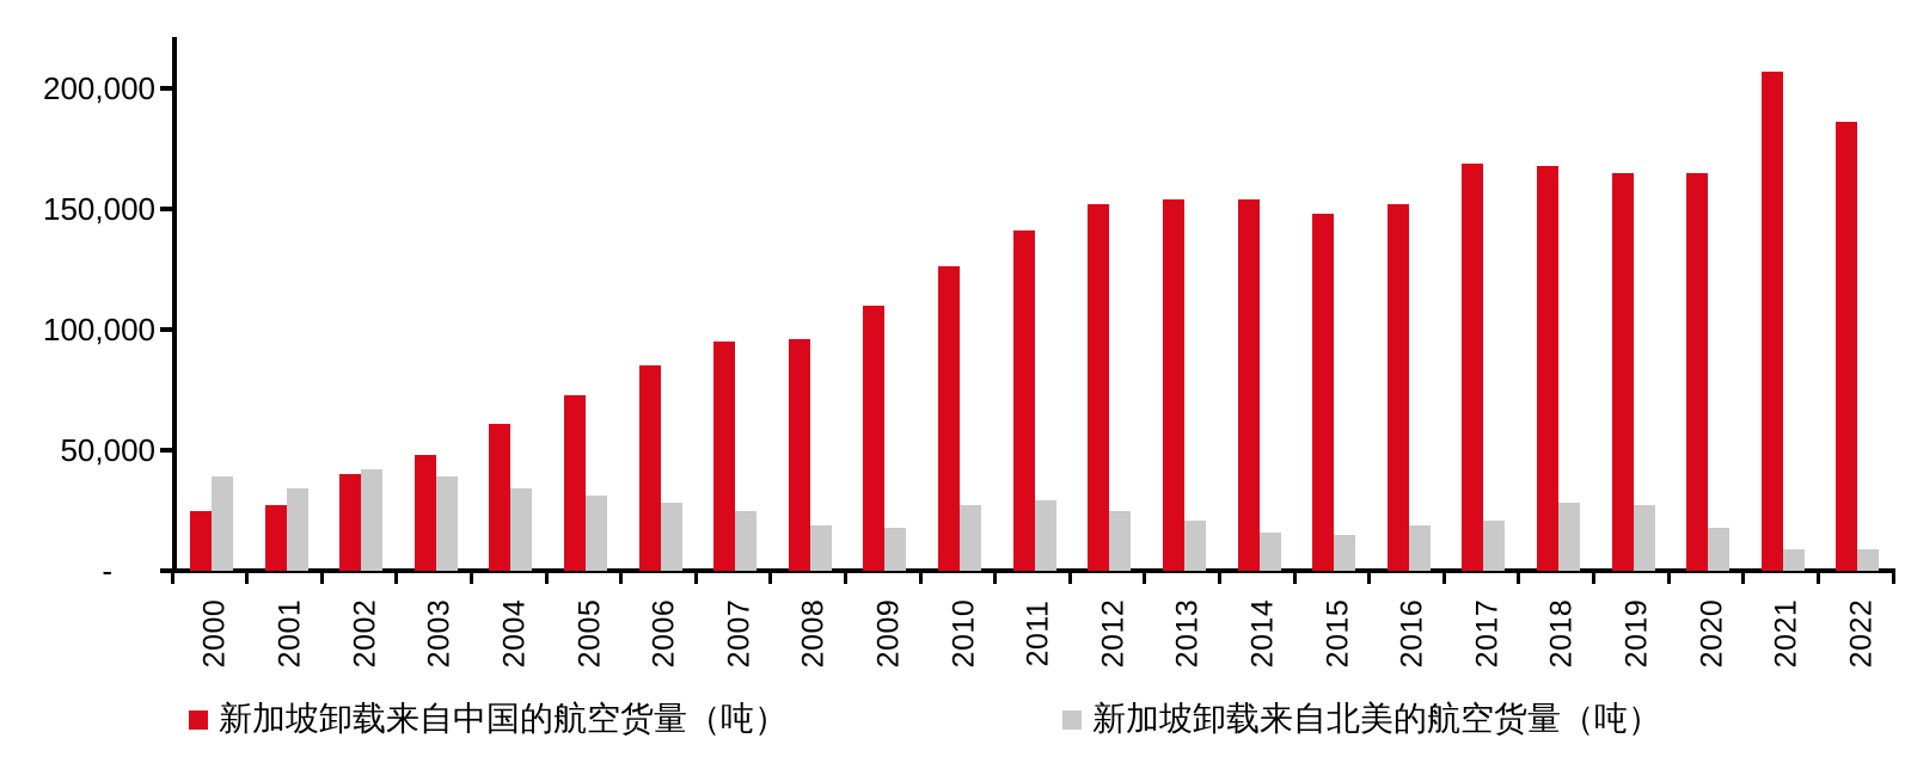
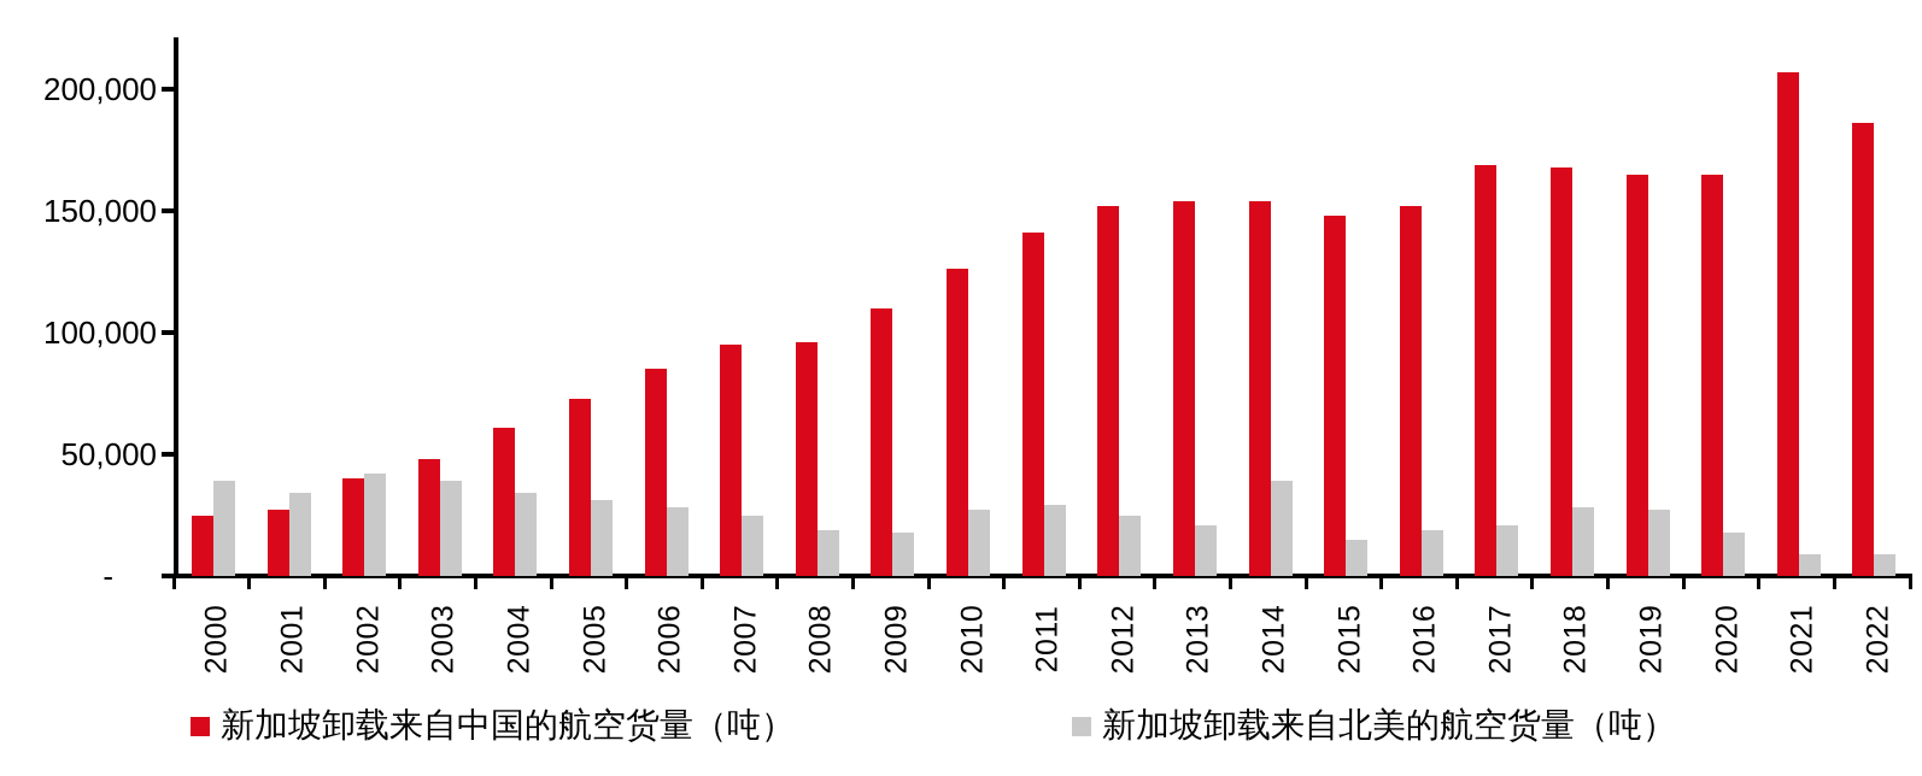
新加坡卸载来自北美的航空货量（吨）/2014: 16000 -> 39000
